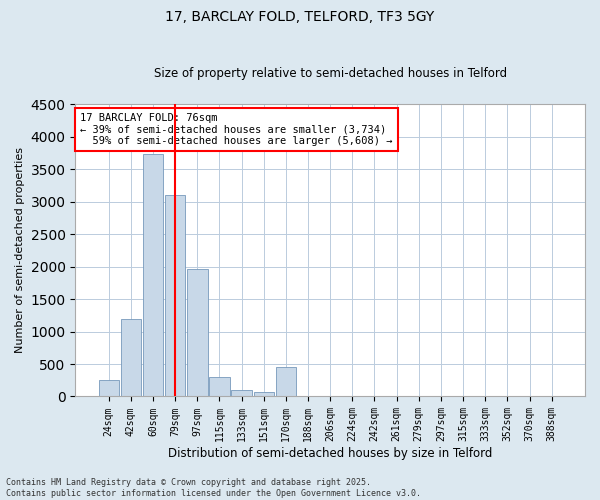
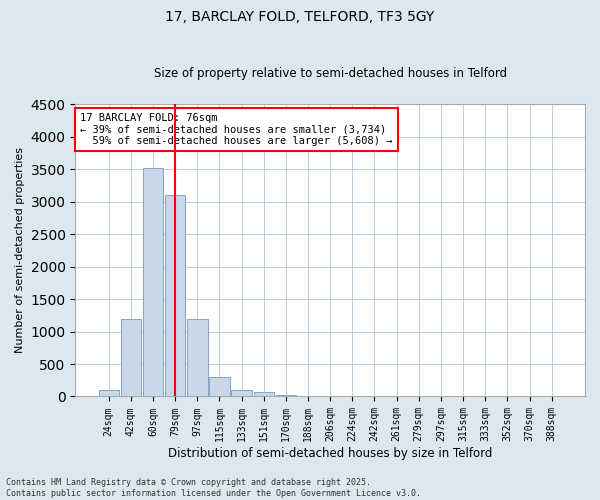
24sqm: 260 -> 100
60sqm: 3740 -> 3520
97sqm: 1960 -> 1200
170sqm: 460 -> 20
